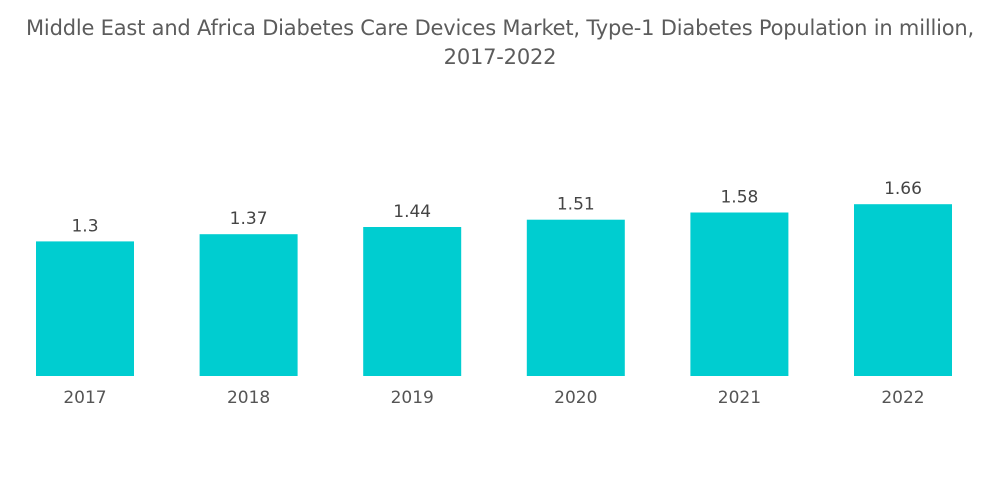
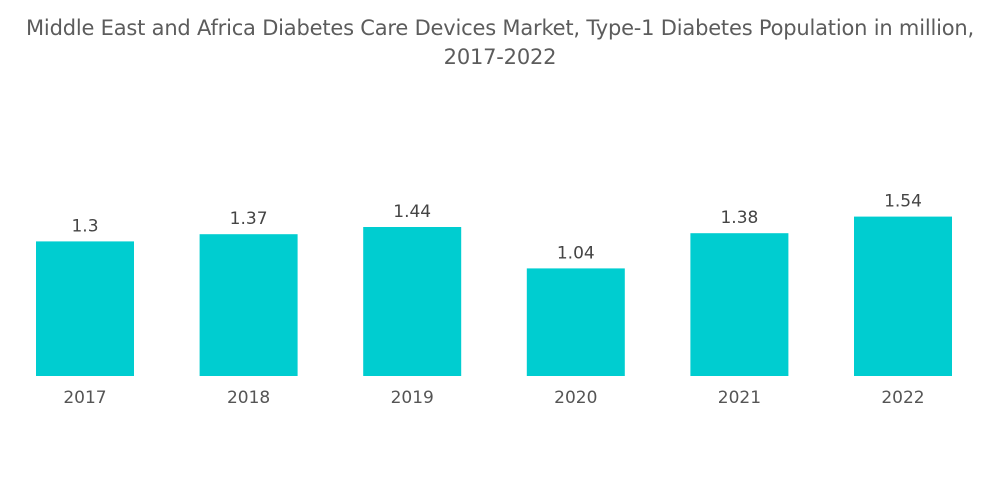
2020: 1.51 -> 1.04
2021: 1.58 -> 1.38
2022: 1.66 -> 1.54
